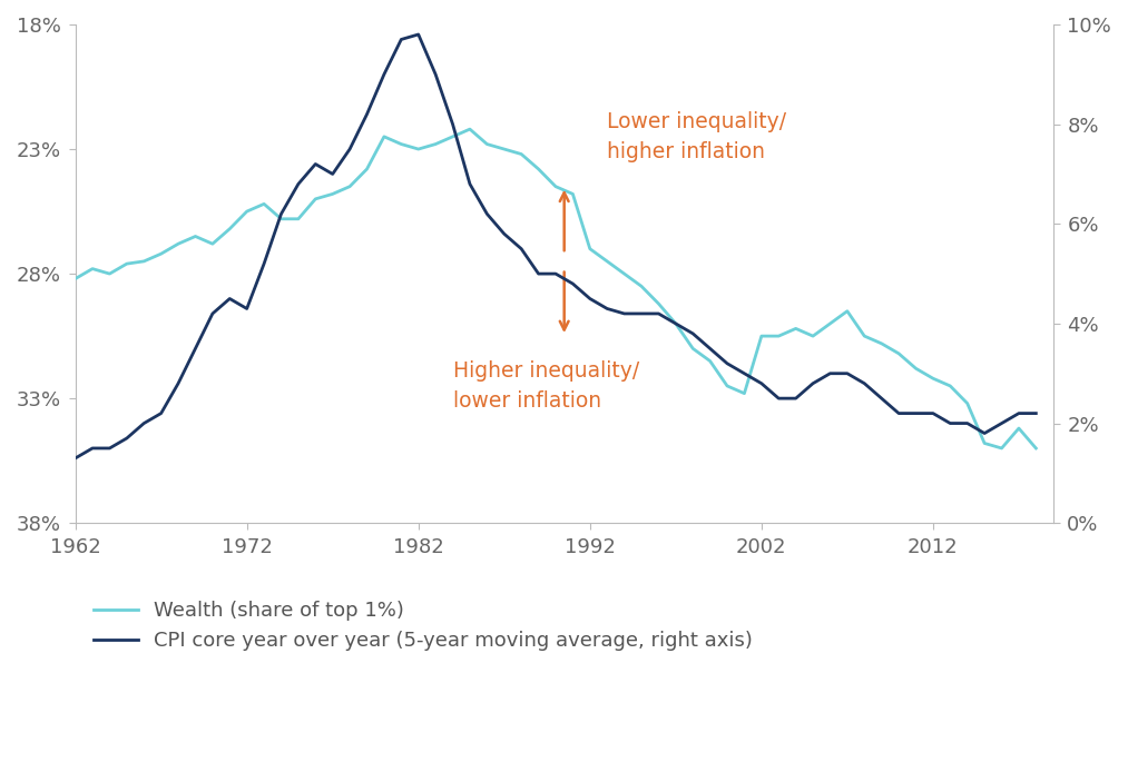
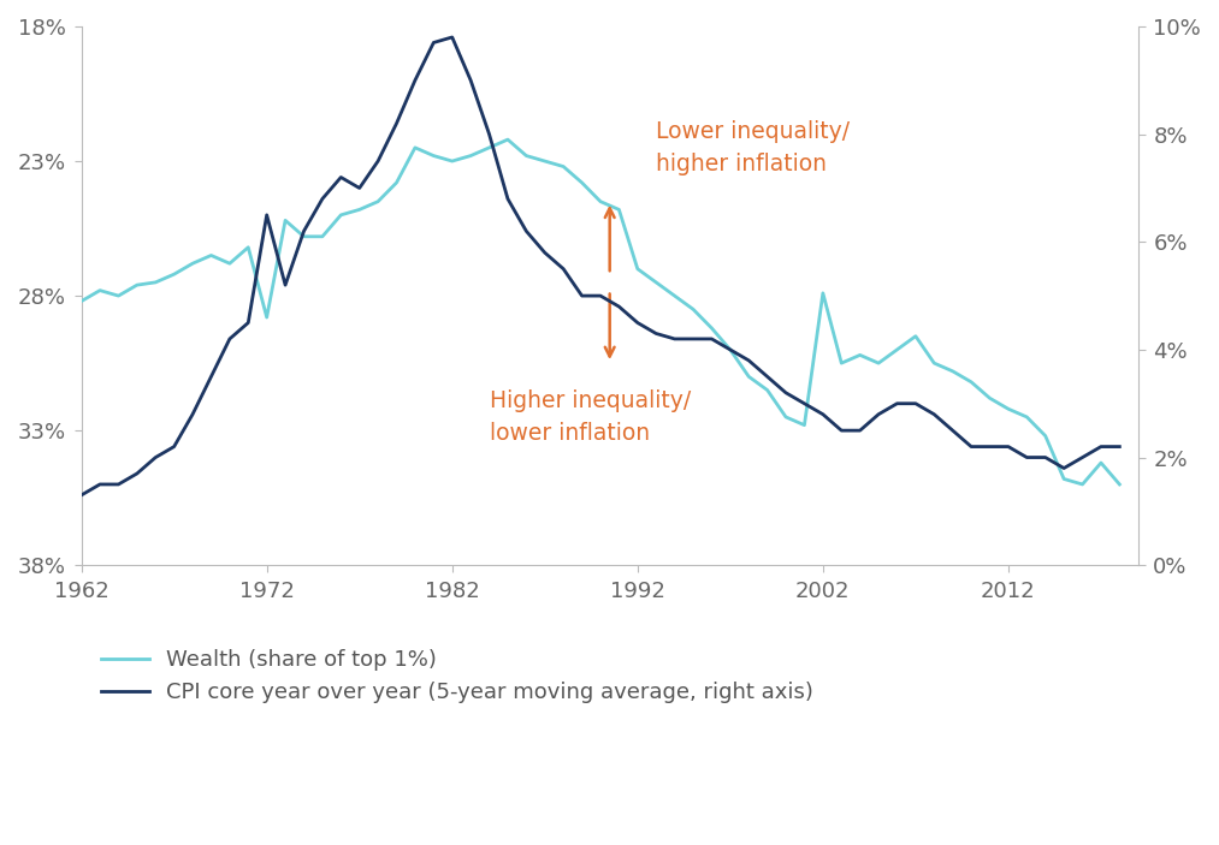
Wealth (share of top 1%)/1972: 25.5% -> 28.8%
CPI core year over year (5-year moving average, right axis)/1972: 4.3% -> 6.5%
Wealth (share of top 1%)/2002: 30.5% -> 27.9%
